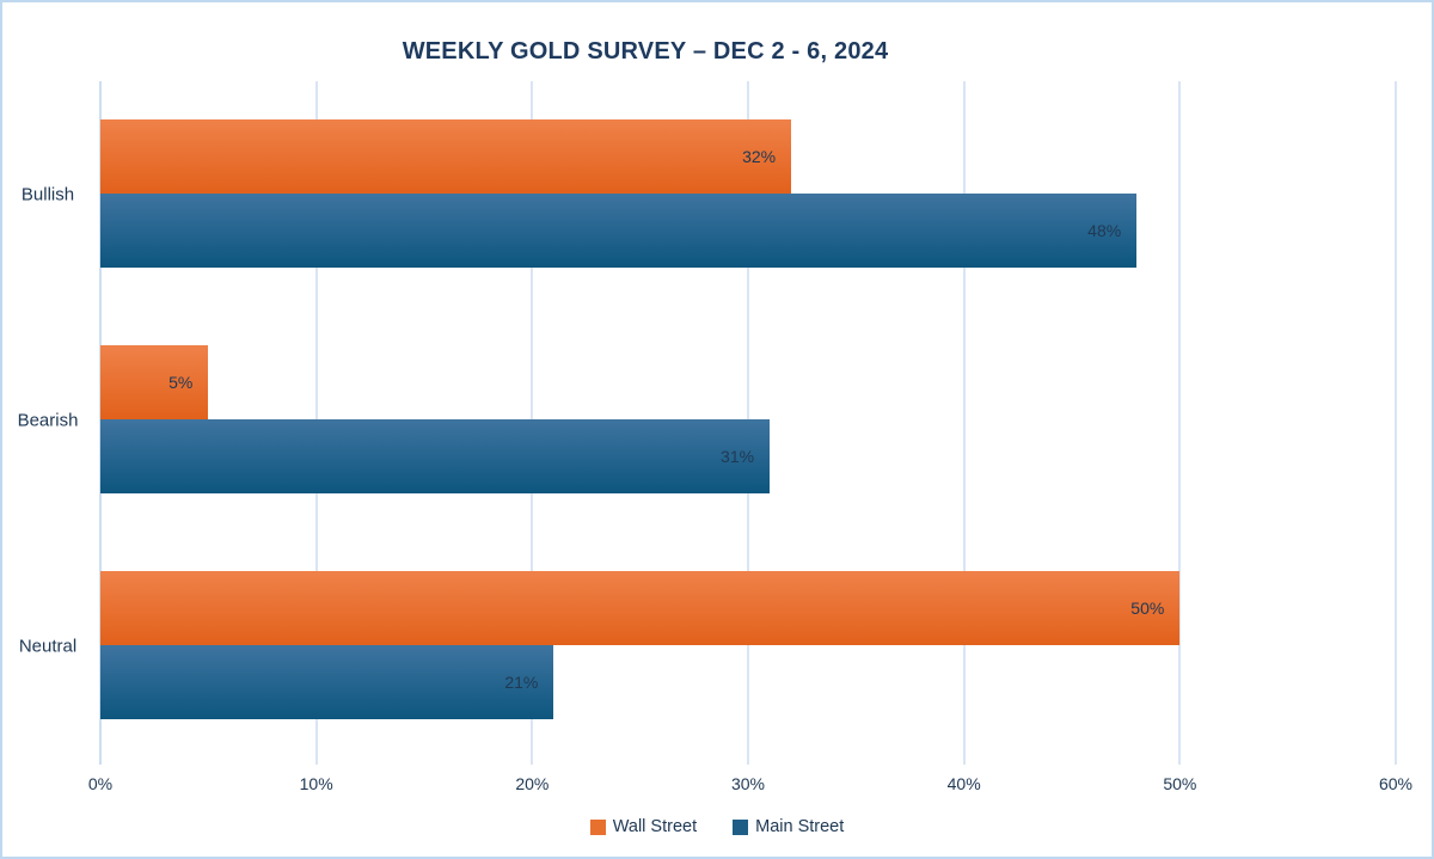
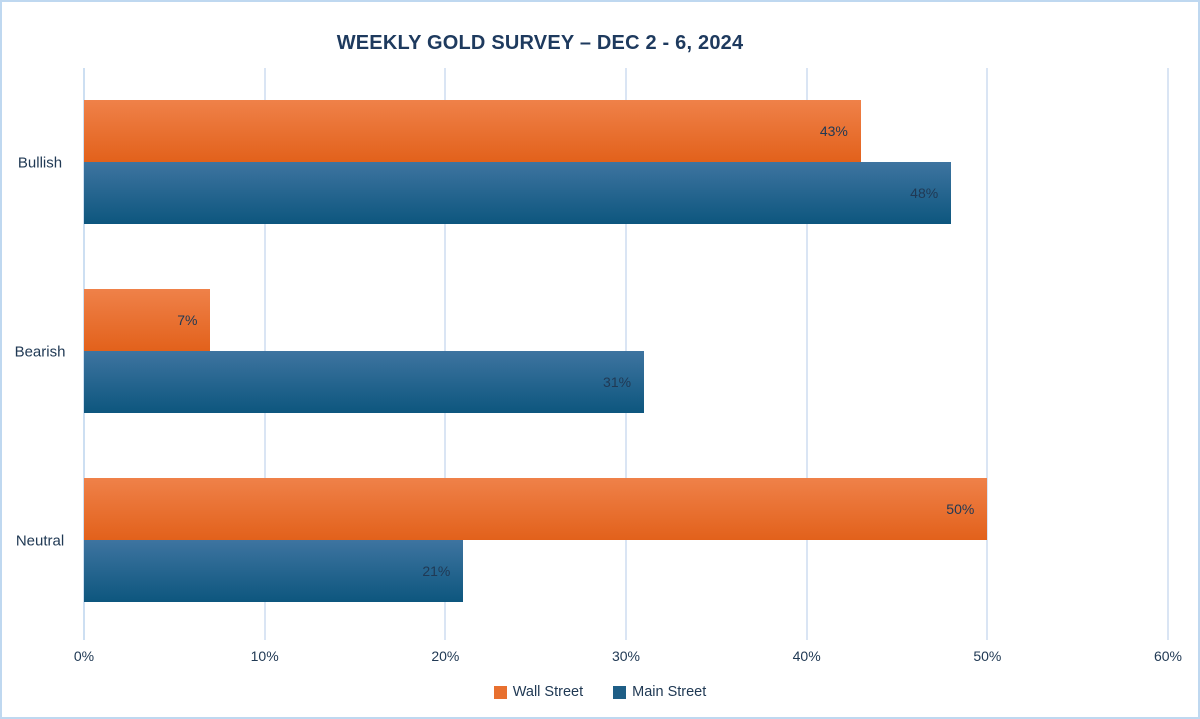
Wall Street/Bullish: 32% -> 43%
Wall Street/Bearish: 5% -> 7%
